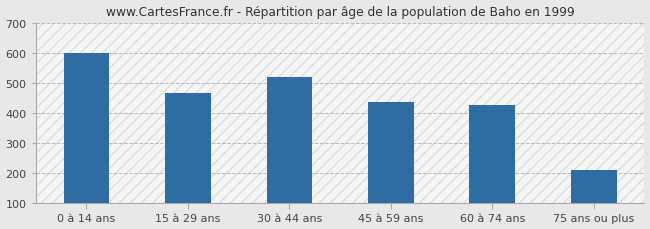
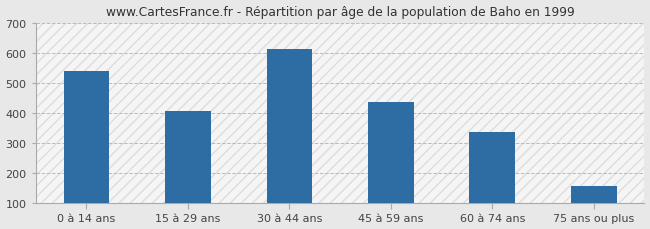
0 à 14 ans: 600 -> 541
15 à 29 ans: 465 -> 407
30 à 44 ans: 520 -> 614
60 à 74 ans: 425 -> 338
75 ans ou plus: 210 -> 158
